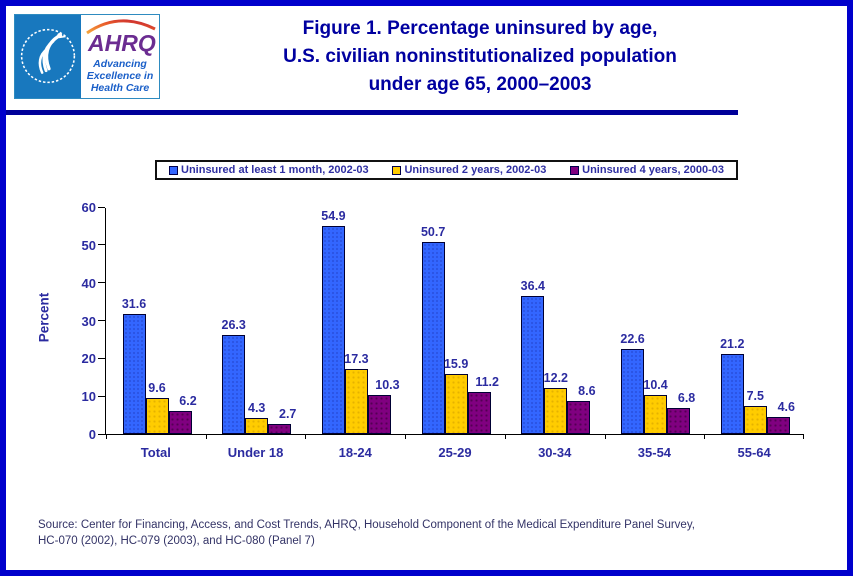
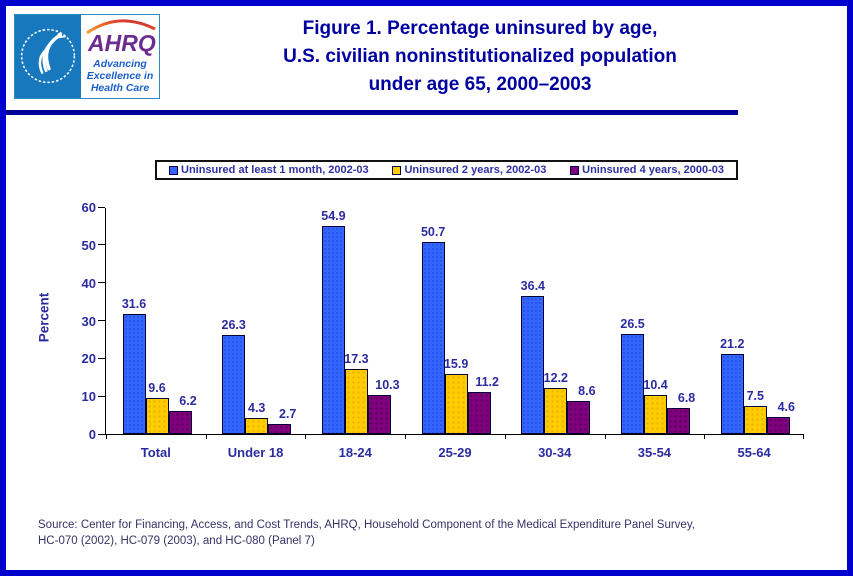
Uninsured at least 1 month, 2002-03/35-54: 22.6 -> 26.5
